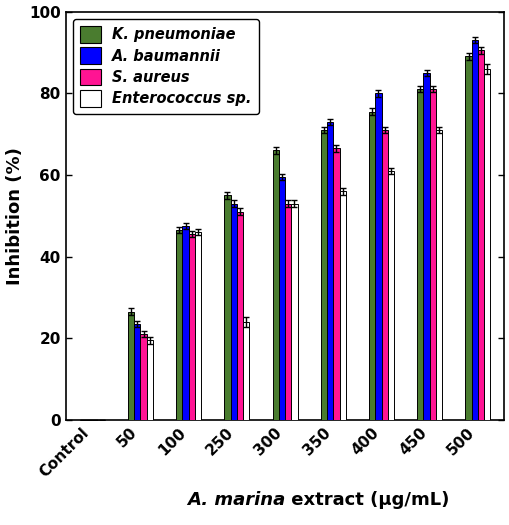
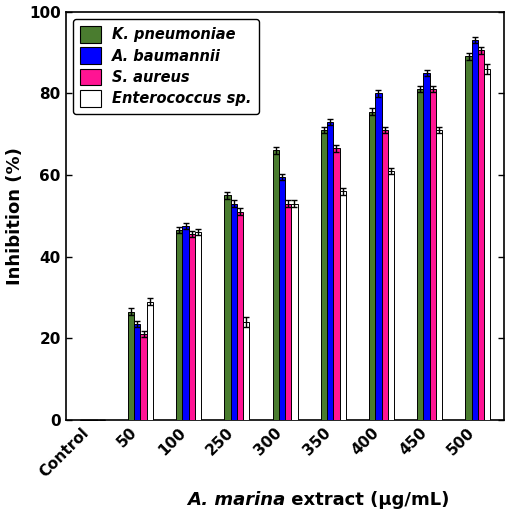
Enterococcus sp./50: 19.5 -> 29.0
